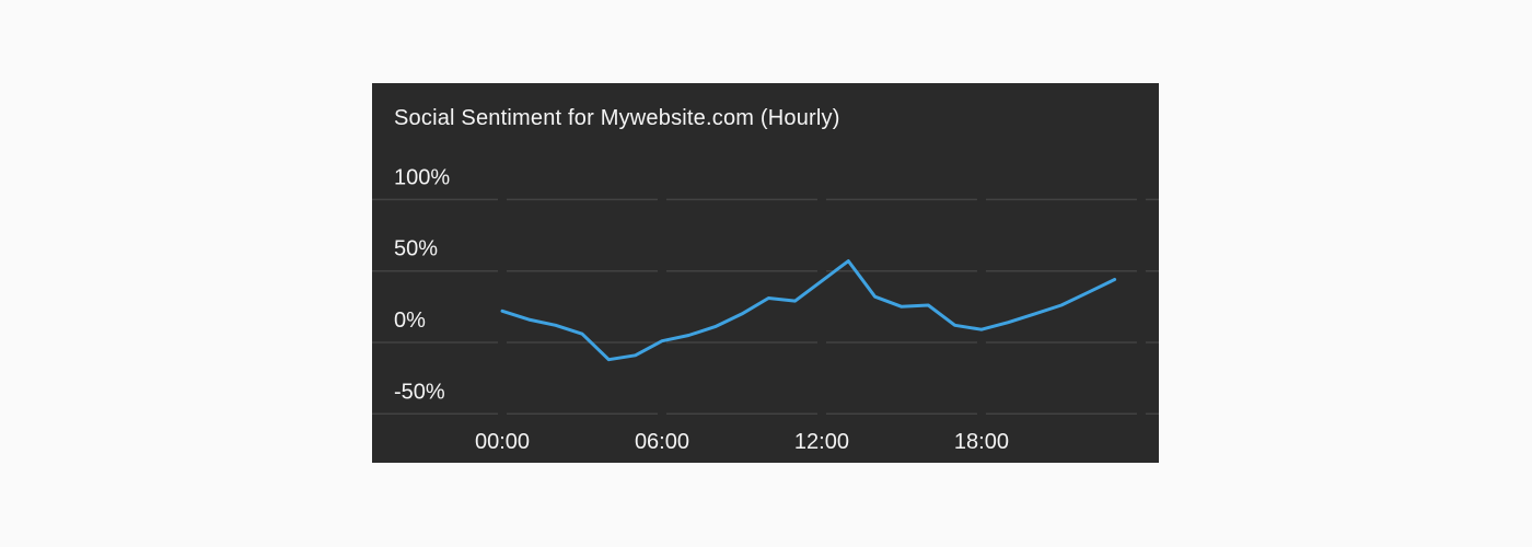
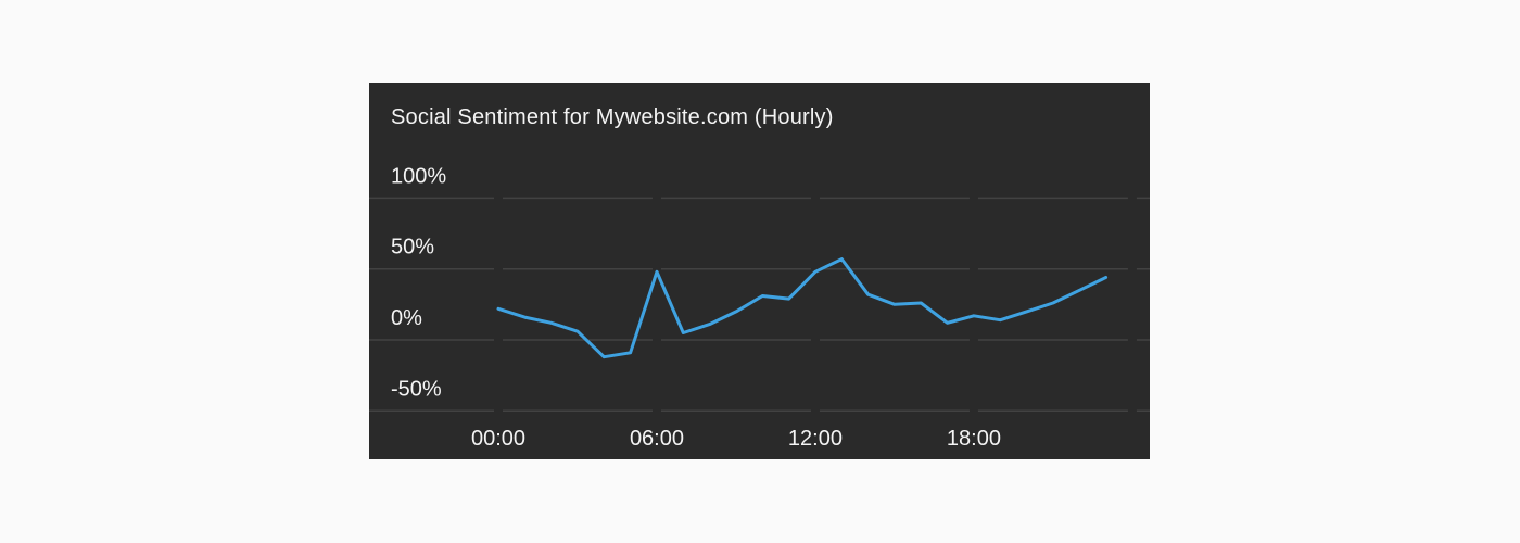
06:00: 1% -> 48%
12:00: 43% -> 48%
18:00: 9% -> 17%
